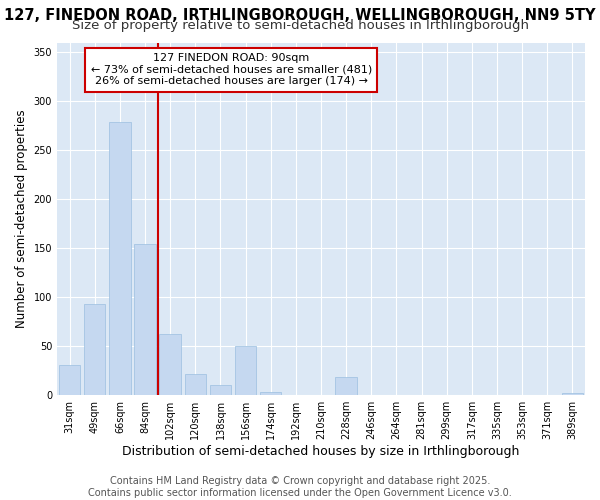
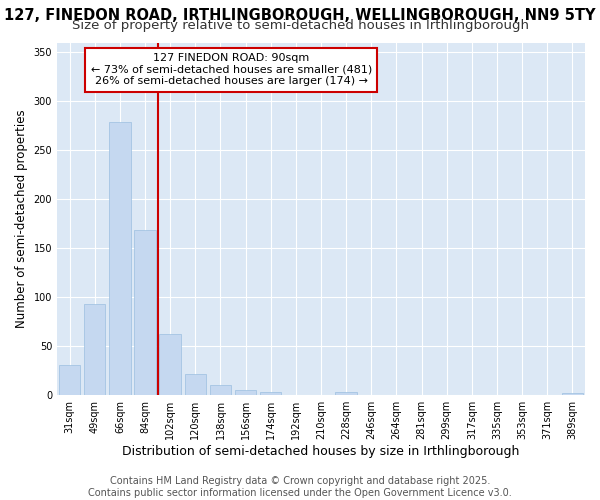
84sqm: 154 -> 168
156sqm: 50 -> 5
228sqm: 18 -> 3
